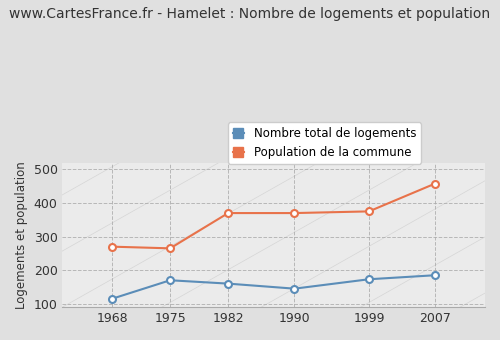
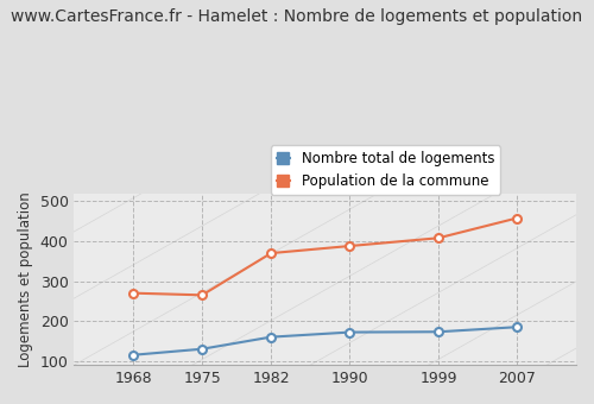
Nombre total de logements/1975: 170 -> 130
Nombre total de logements/1990: 145 -> 172
Population de la commune/1990: 370 -> 388
Population de la commune/1999: 375 -> 408
